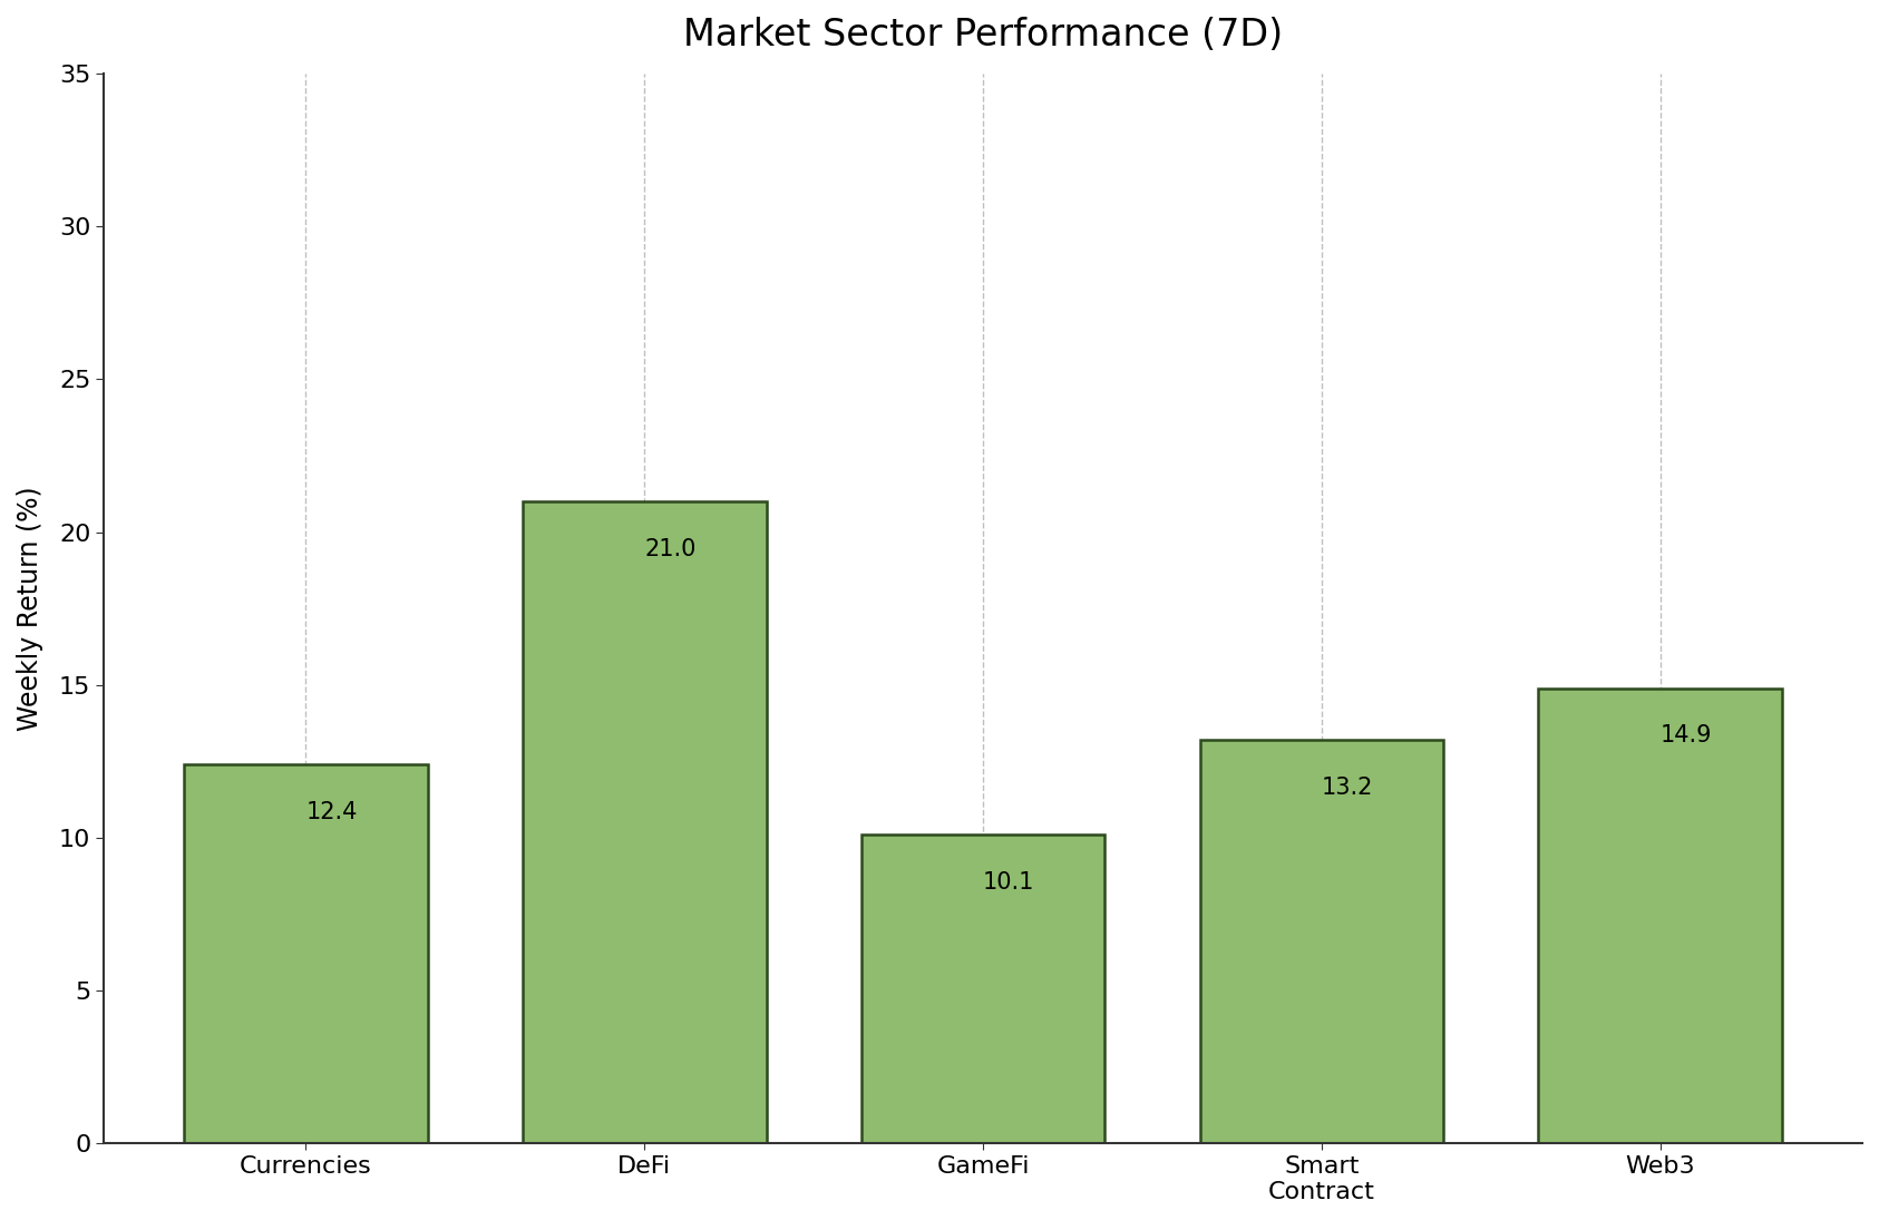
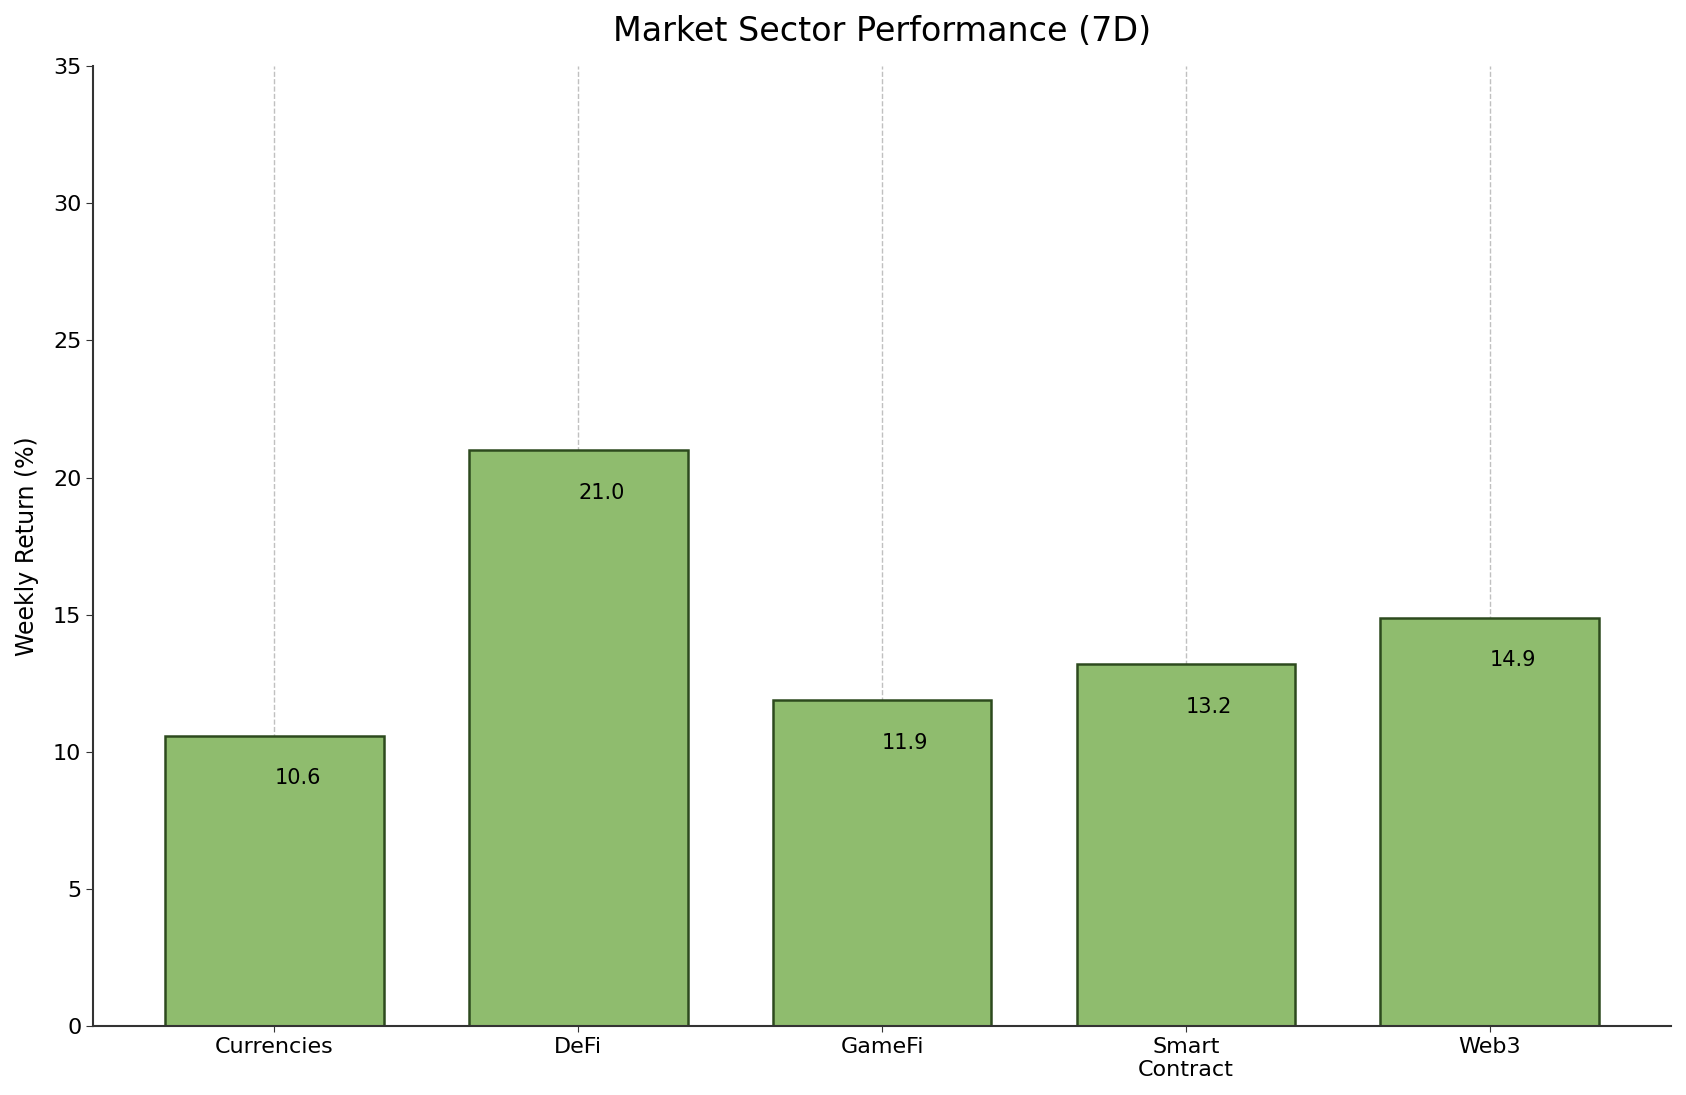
Currencies: 12.4 -> 10.6
GameFi: 10.1 -> 11.9
